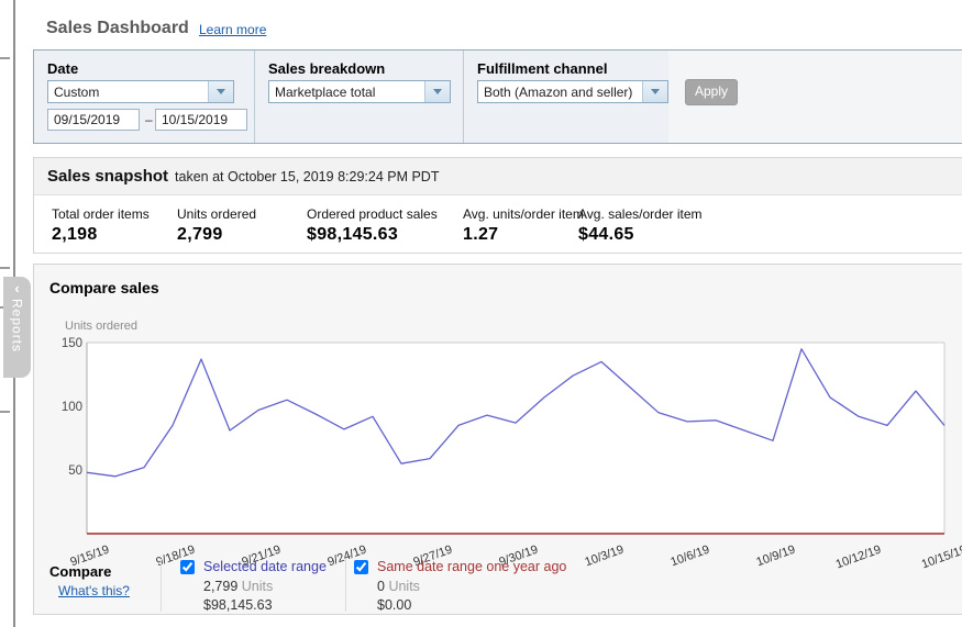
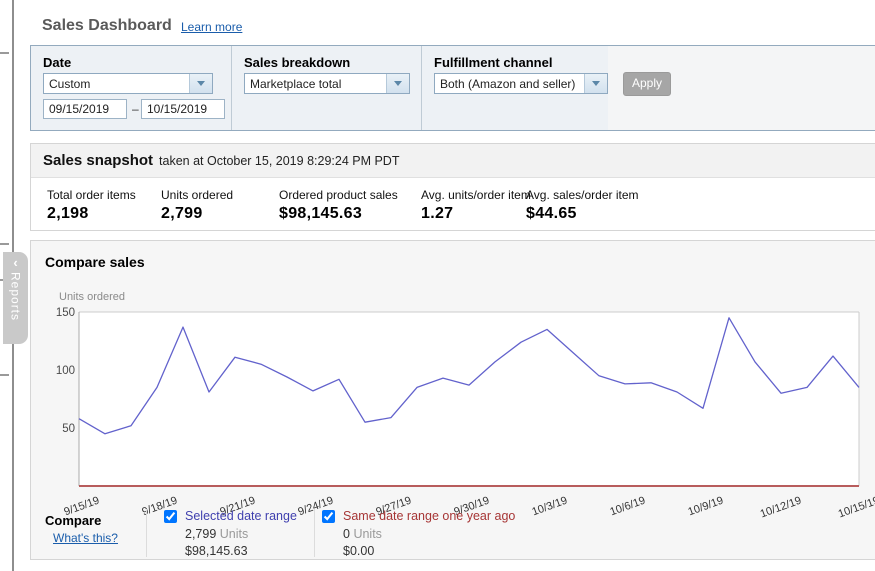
Selected date range/9/15/19: 48 -> 58
Selected date range/9/21/19: 97 -> 111
Selected date range/10/9/19: 73 -> 67
Selected date range/10/12/19: 92 -> 80
